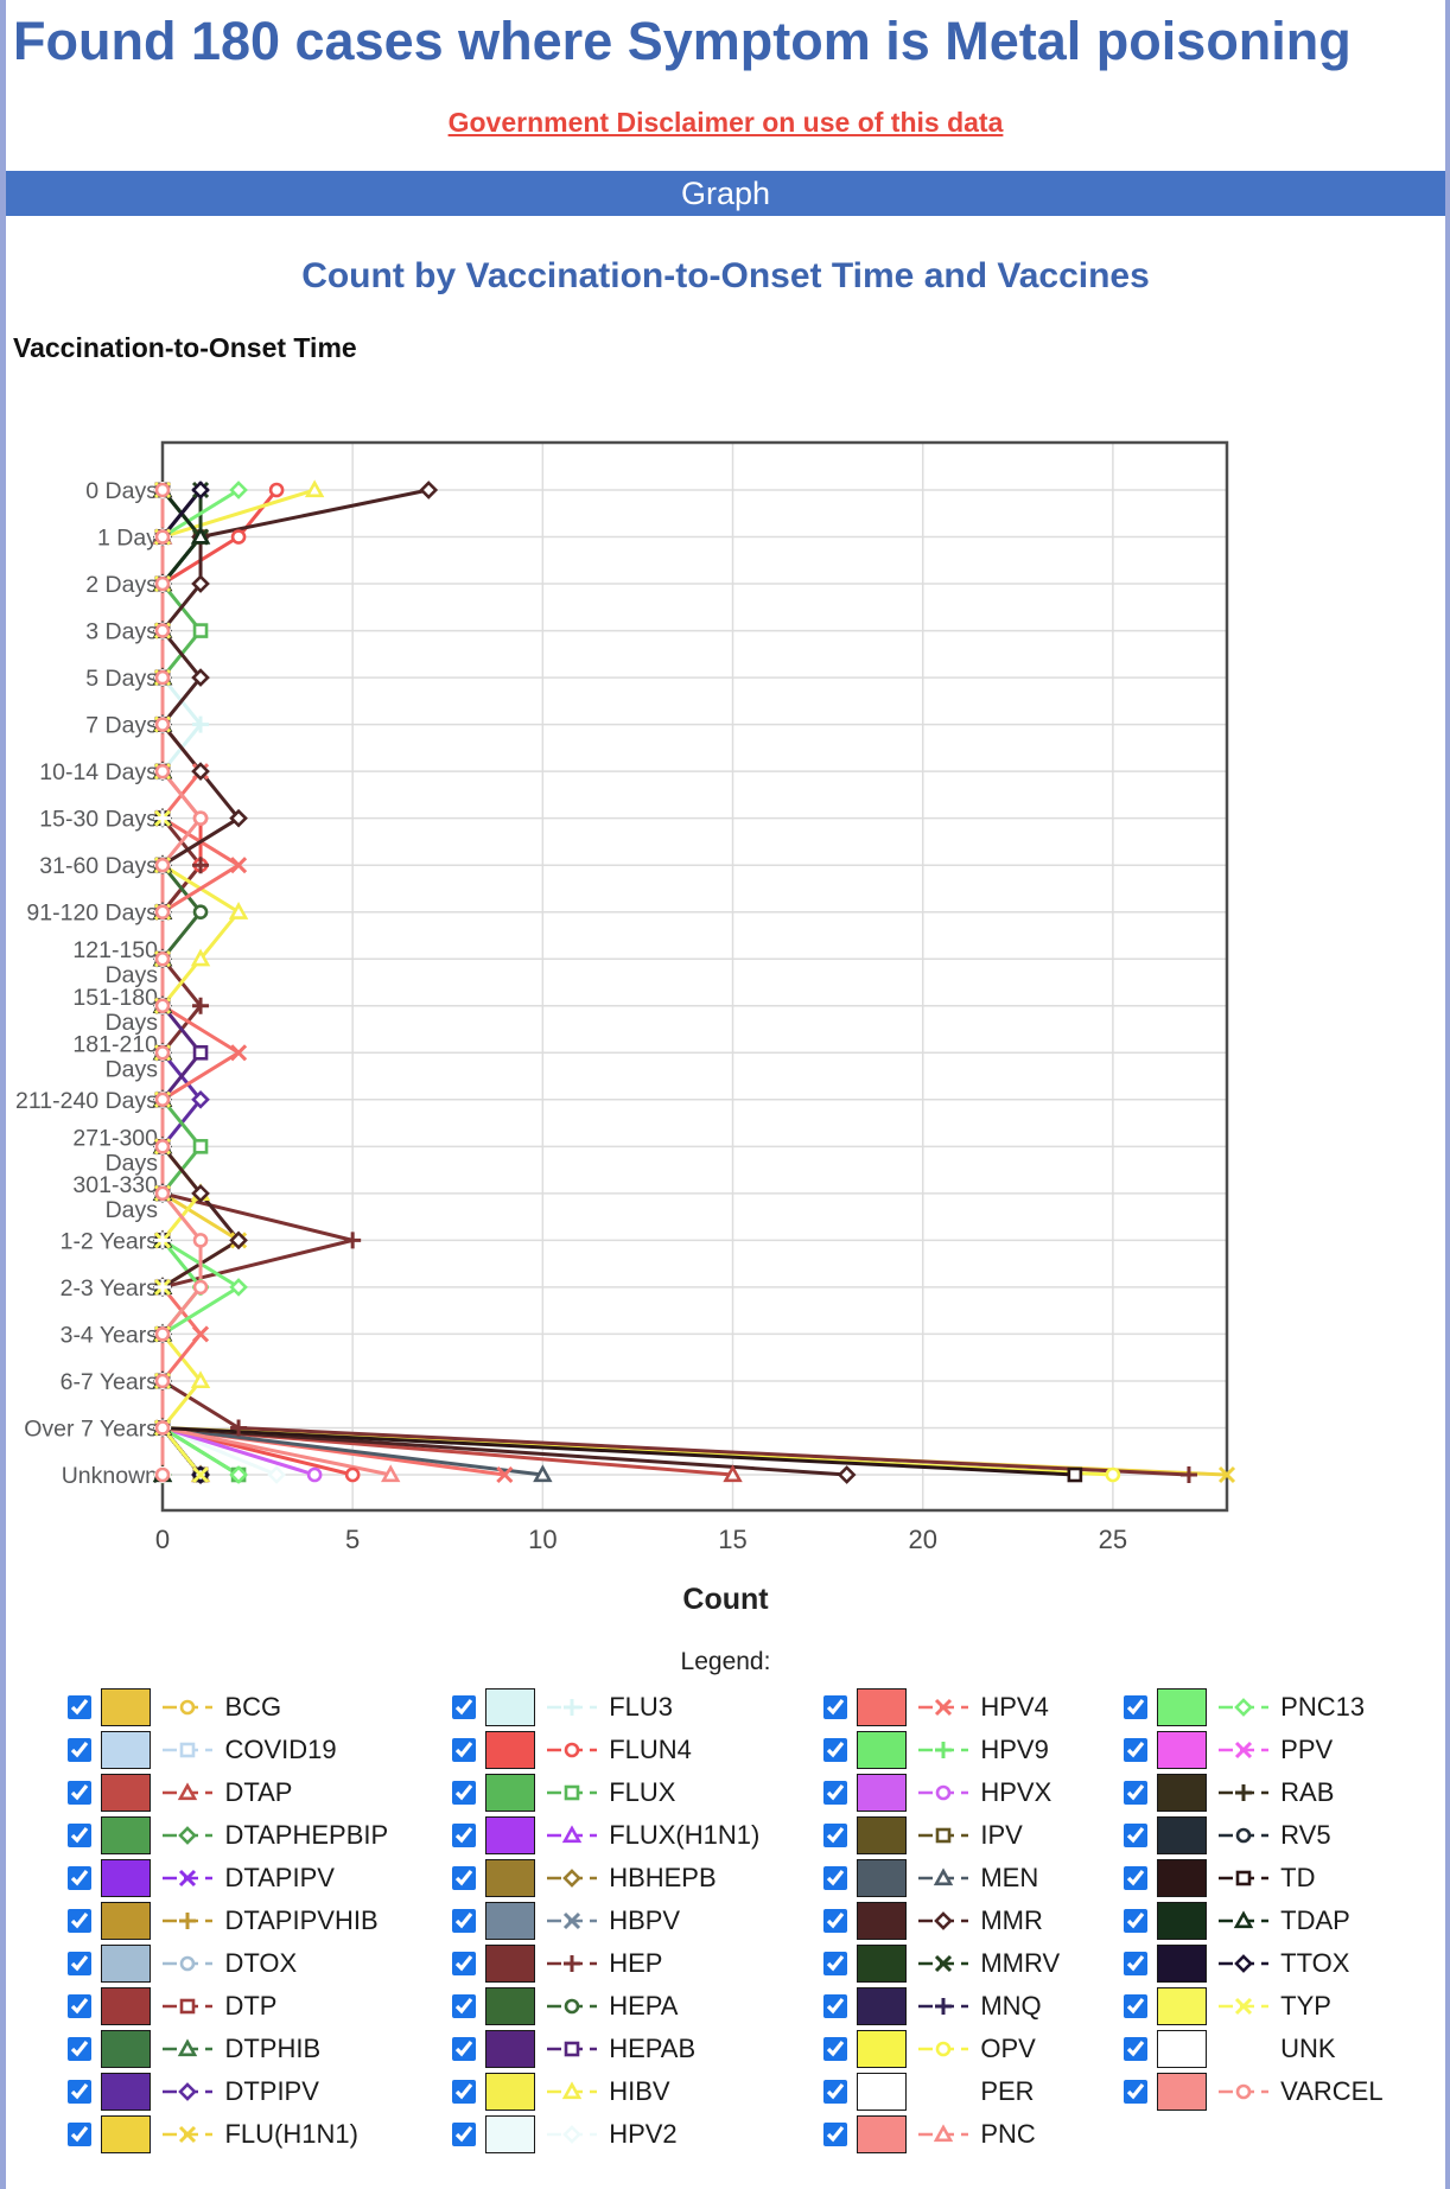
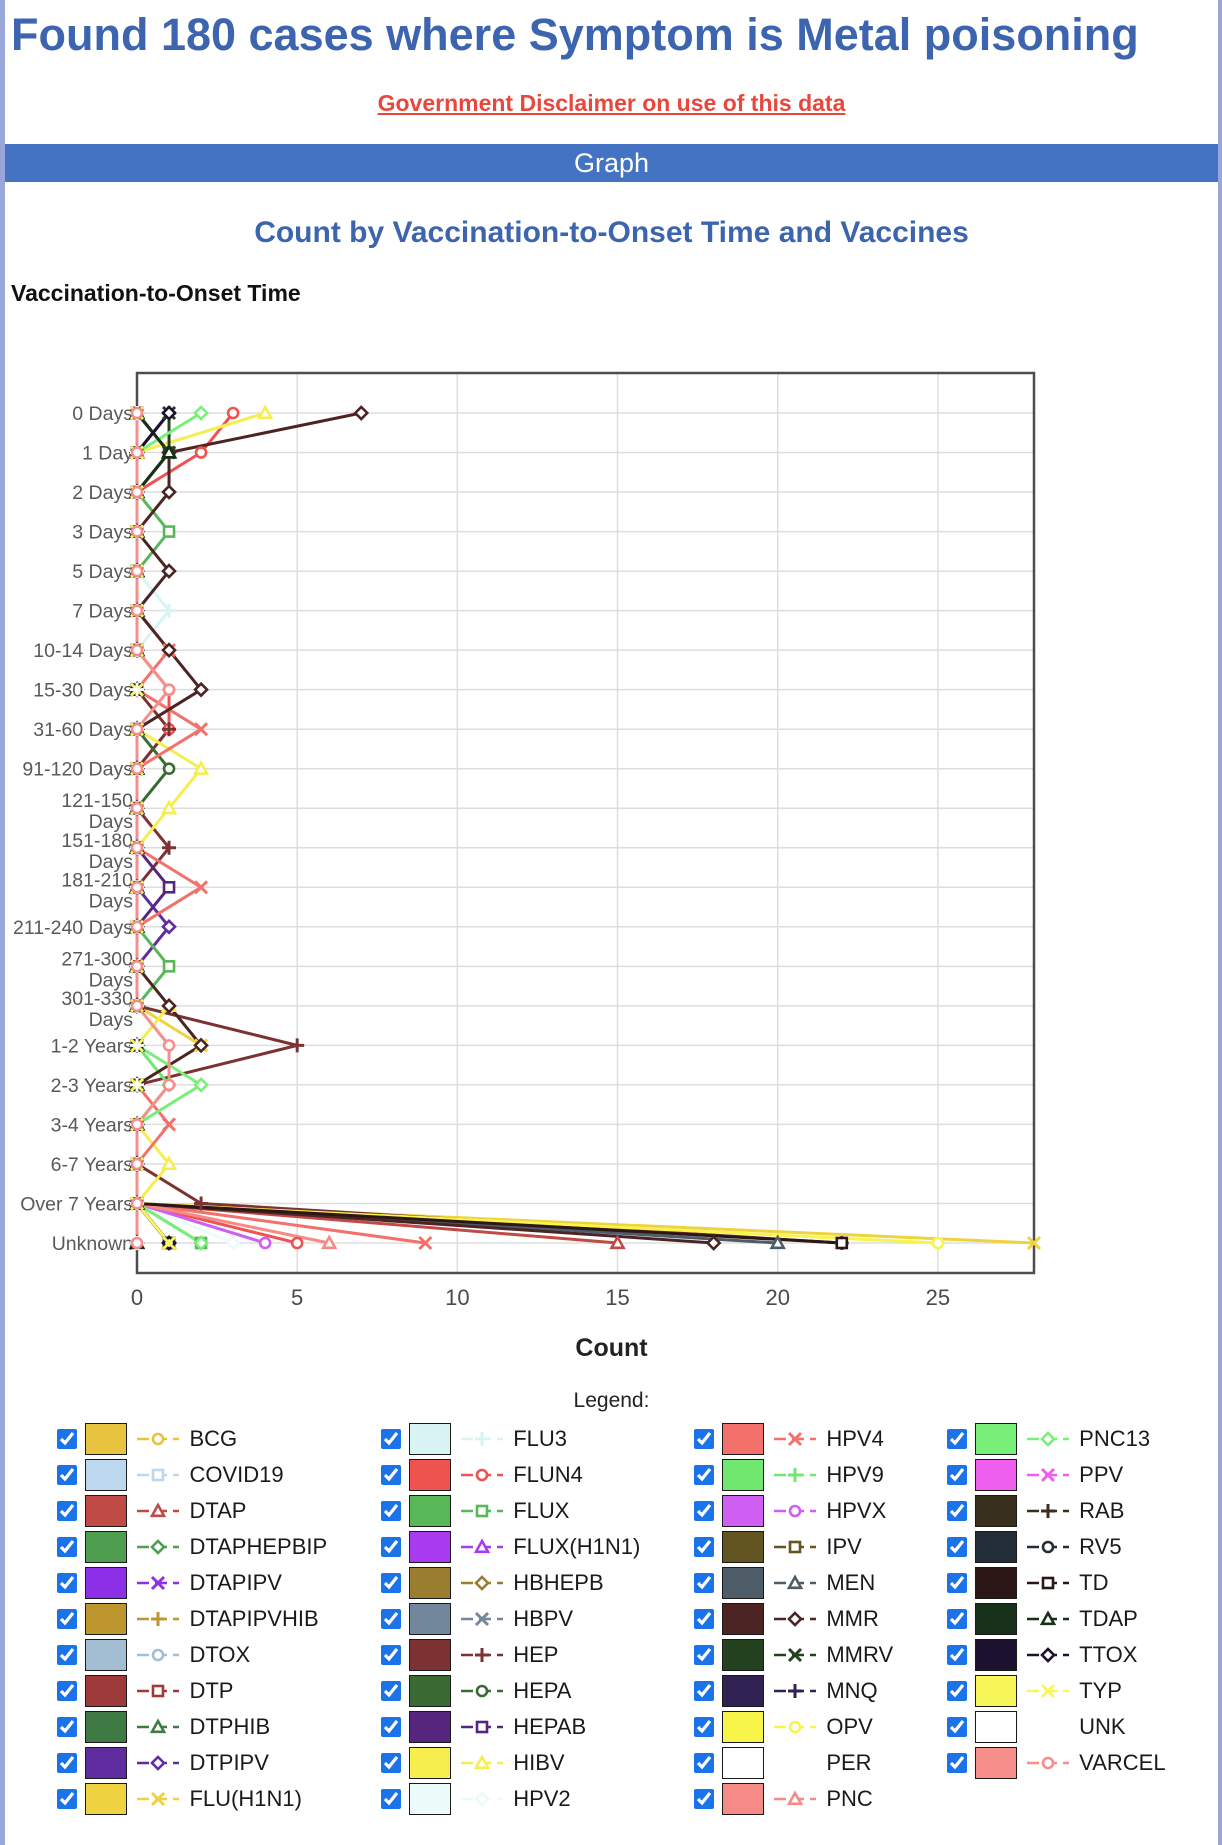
HEP/Unknown: 27 -> 22
MEN/Unknown: 10 -> 20
TD/Unknown: 24 -> 22
